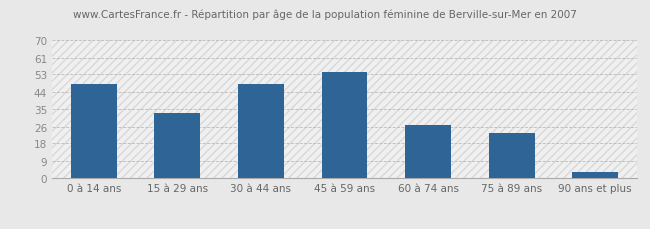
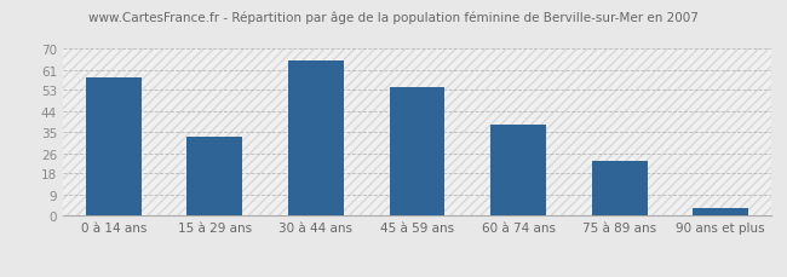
0 à 14 ans: 48 -> 58
30 à 44 ans: 48 -> 65
60 à 74 ans: 27 -> 38
